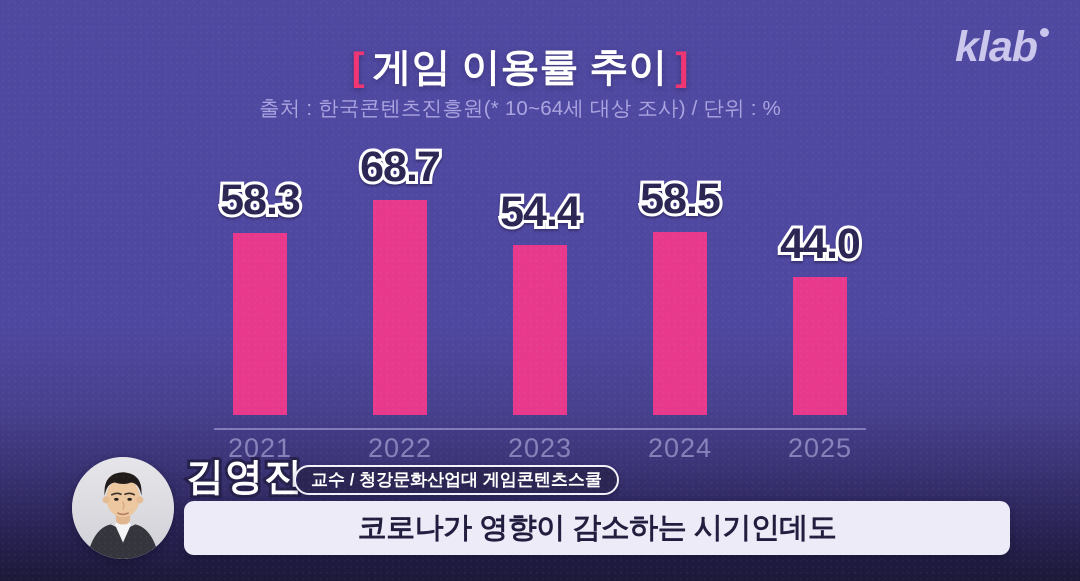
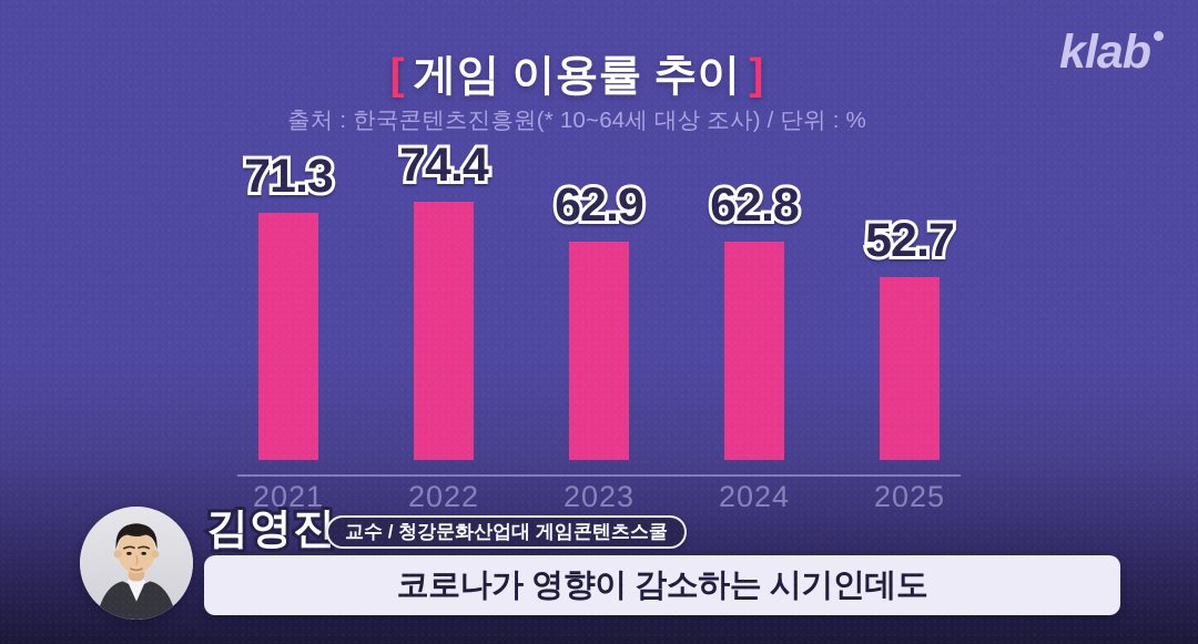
2021: 58.3 -> 71.3
2022: 68.7 -> 74.4
2023: 54.4 -> 62.9
2024: 58.5 -> 62.8
2025: 44.0 -> 52.7
